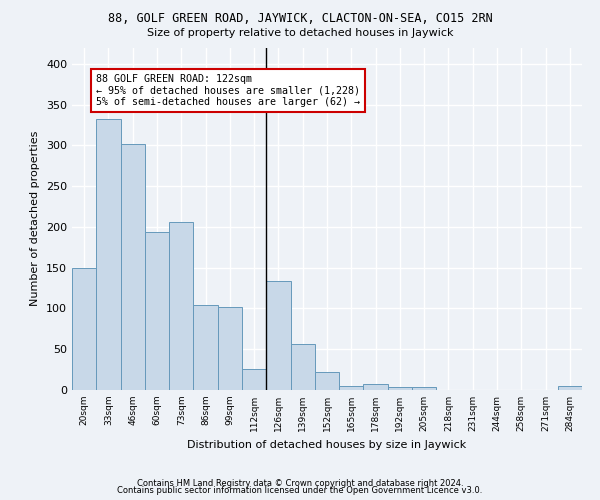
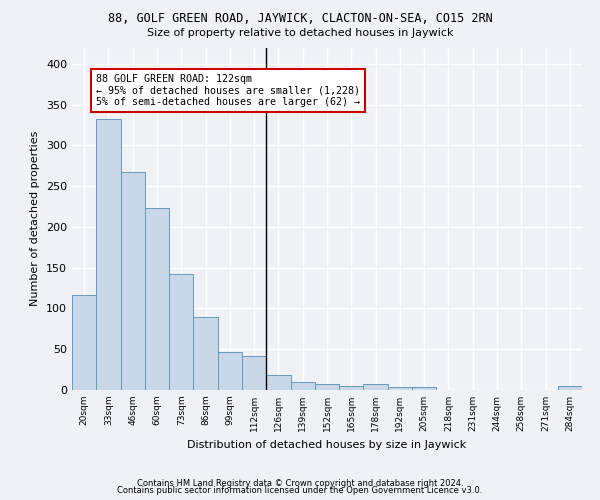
20sqm: 150 -> 117
46sqm: 302 -> 267
60sqm: 194 -> 223
73sqm: 206 -> 142
86sqm: 104 -> 90
99sqm: 102 -> 46
112sqm: 26 -> 42
126sqm: 134 -> 19
139sqm: 56 -> 10
152sqm: 22 -> 7
